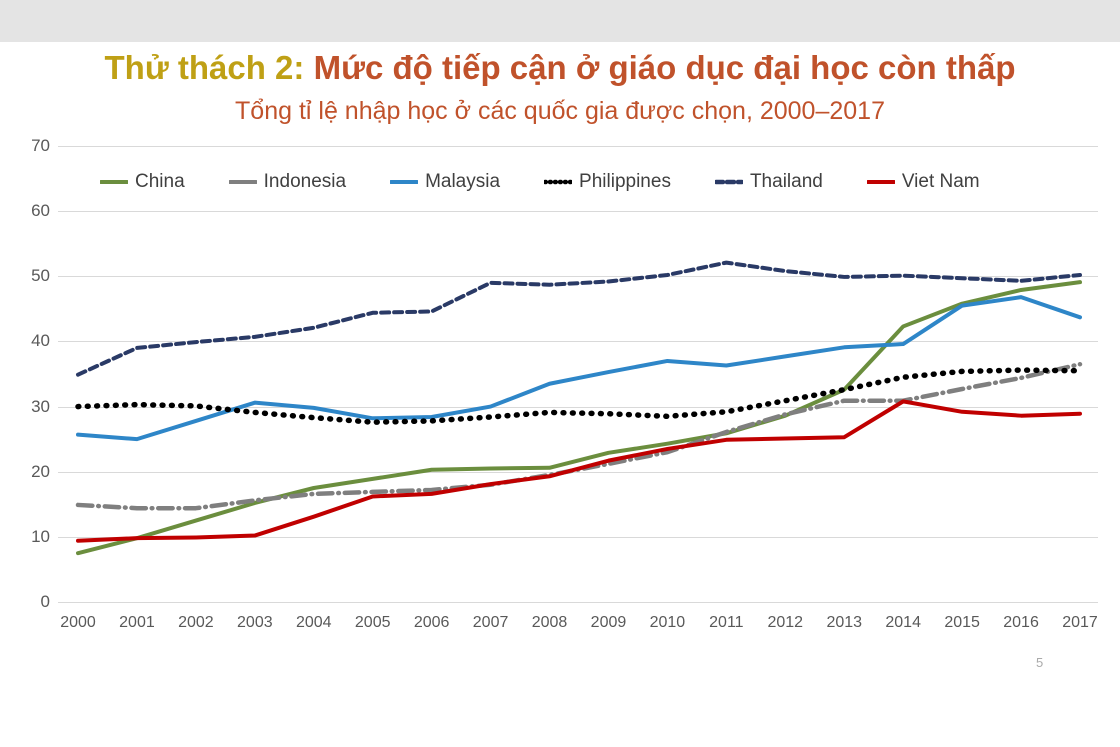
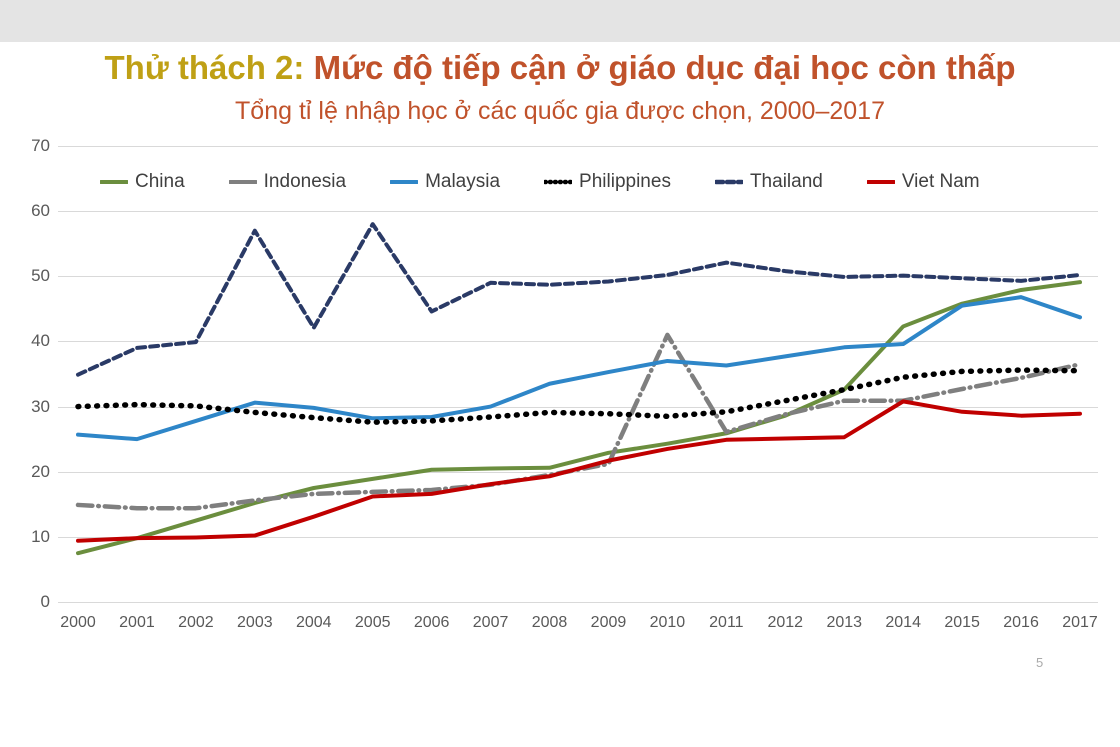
Thailand/2003: 41 -> 57
Thailand/2005: 44 -> 58
Indonesia/2010: 23 -> 41
